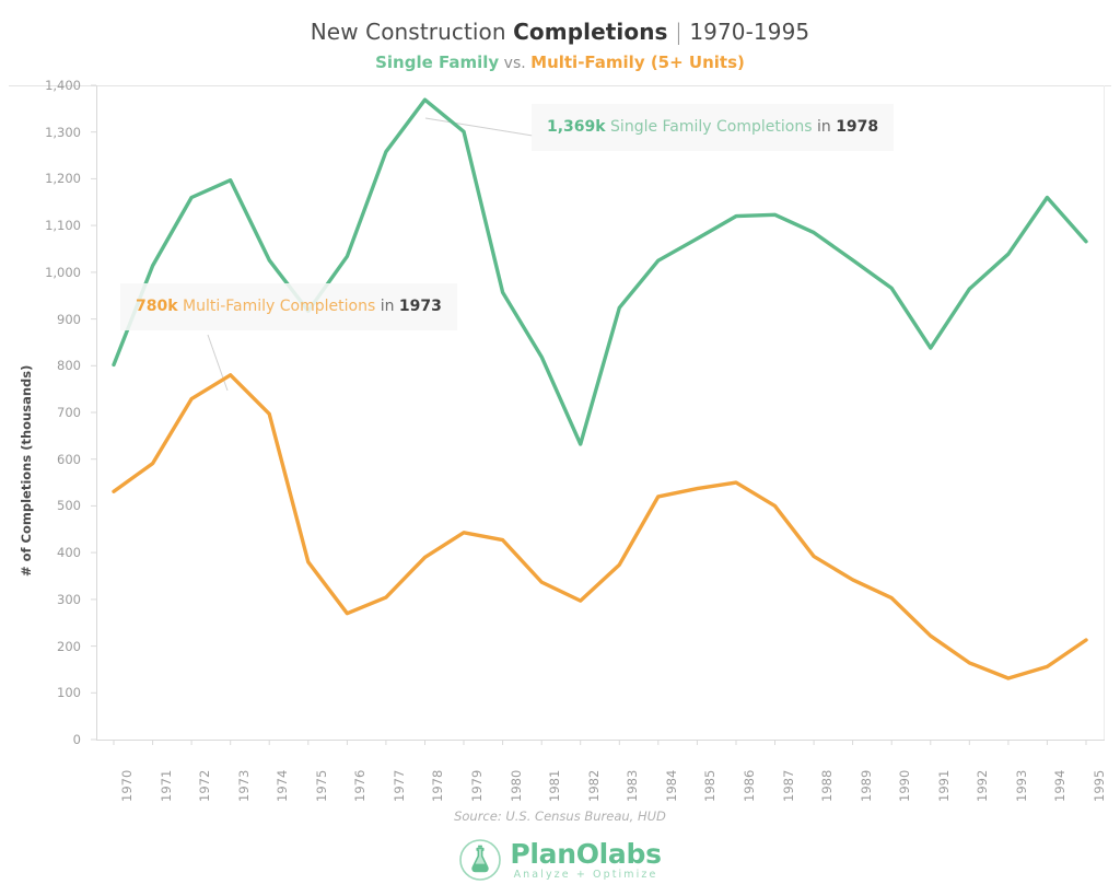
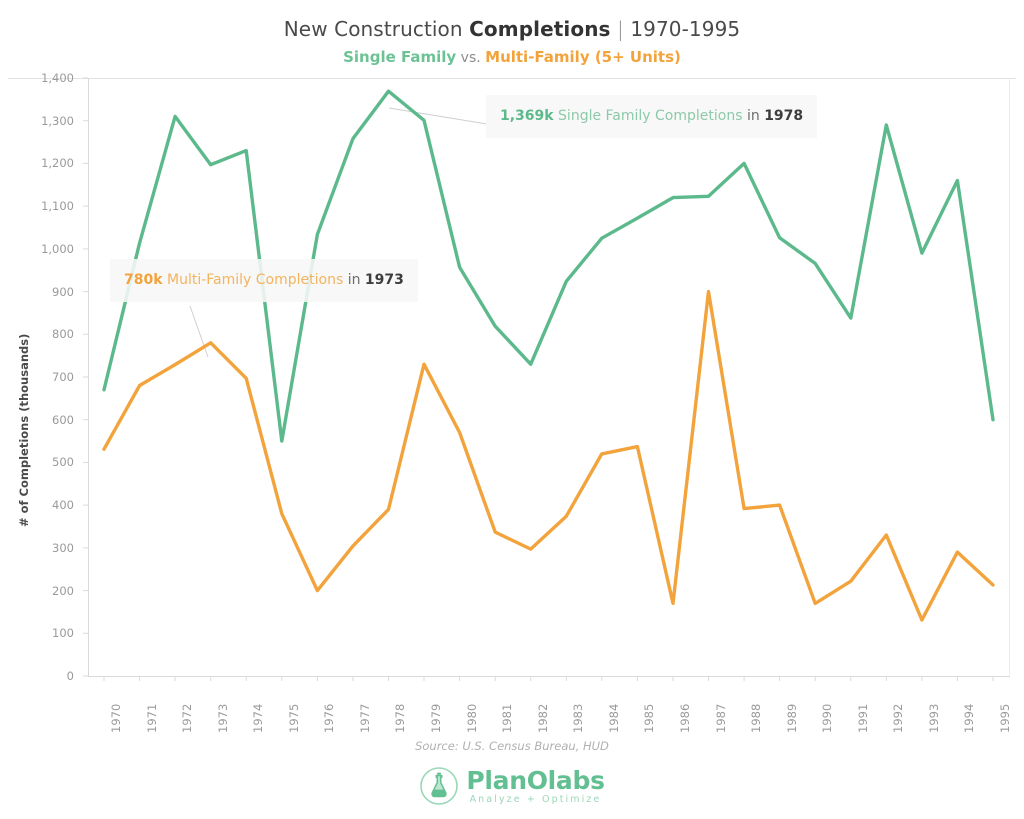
Single Family/1970: 800 -> 670
Multi-Family (5+ Units)/1971: 590 -> 680
Single Family/1972: 1160 -> 1310
Single Family/1974: 1030 -> 1230
Single Family/1975: 920 -> 550
Multi-Family (5+ Units)/1976: 270 -> 200
Multi-Family (5+ Units)/1979: 440 -> 730
Multi-Family (5+ Units)/1980: 430 -> 570
Single Family/1982: 630 -> 730
Multi-Family (5+ Units)/1986: 550 -> 170
Multi-Family (5+ Units)/1987: 500 -> 900
Single Family/1988: 1080 -> 1200
Multi-Family (5+ Units)/1989: 340 -> 400
Multi-Family (5+ Units)/1990: 300 -> 170
Single Family/1992: 960 -> 1290
Multi-Family (5+ Units)/1992: 160 -> 330
Single Family/1993: 1040 -> 990
Multi-Family (5+ Units)/1994: 160 -> 290
Single Family/1995: 1070 -> 600
